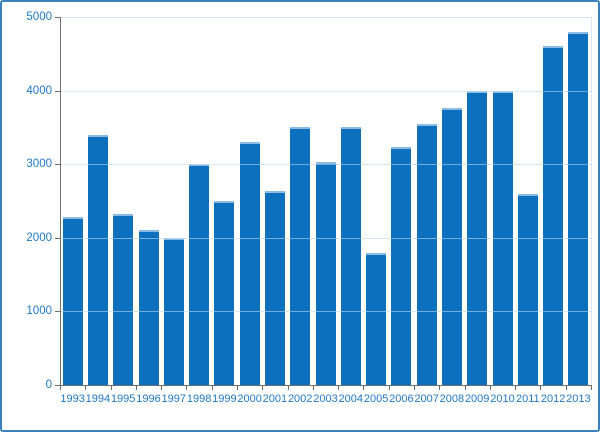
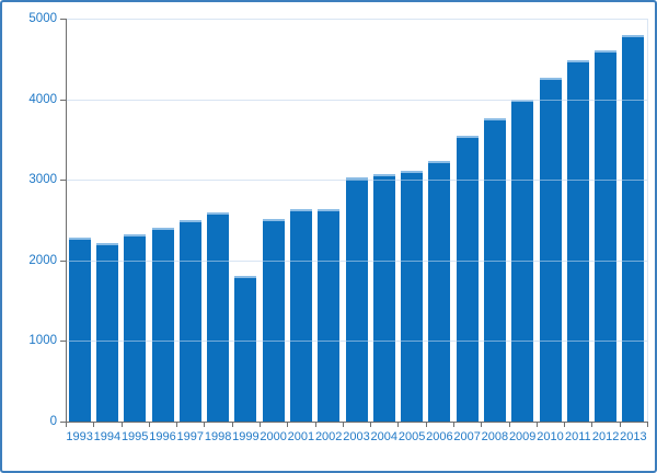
1994: 3400 -> 2200
1996: 2100 -> 2400
1997: 2000 -> 2500
1998: 3000 -> 2600
1999: 2500 -> 1800
2000: 3300 -> 2500
2002: 3500 -> 2600
2004: 3500 -> 3100
2005: 1800 -> 3100
2010: 4000 -> 4300
2011: 2600 -> 4500
